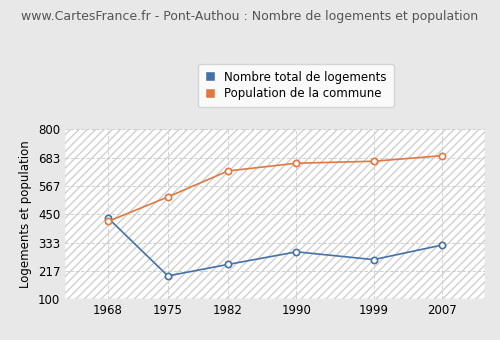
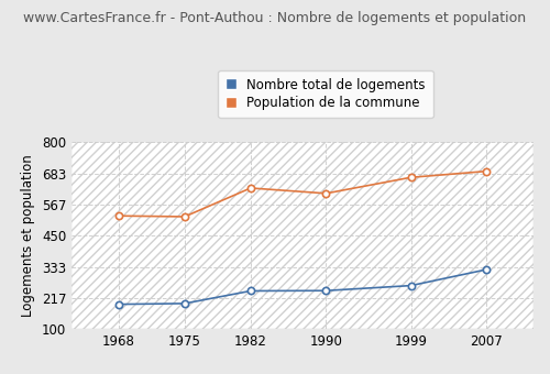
Nombre total de logements/1968: 435 -> 193
Population de la commune/1968: 420 -> 524
Nombre total de logements/1990: 295 -> 244
Population de la commune/1990: 660 -> 608
